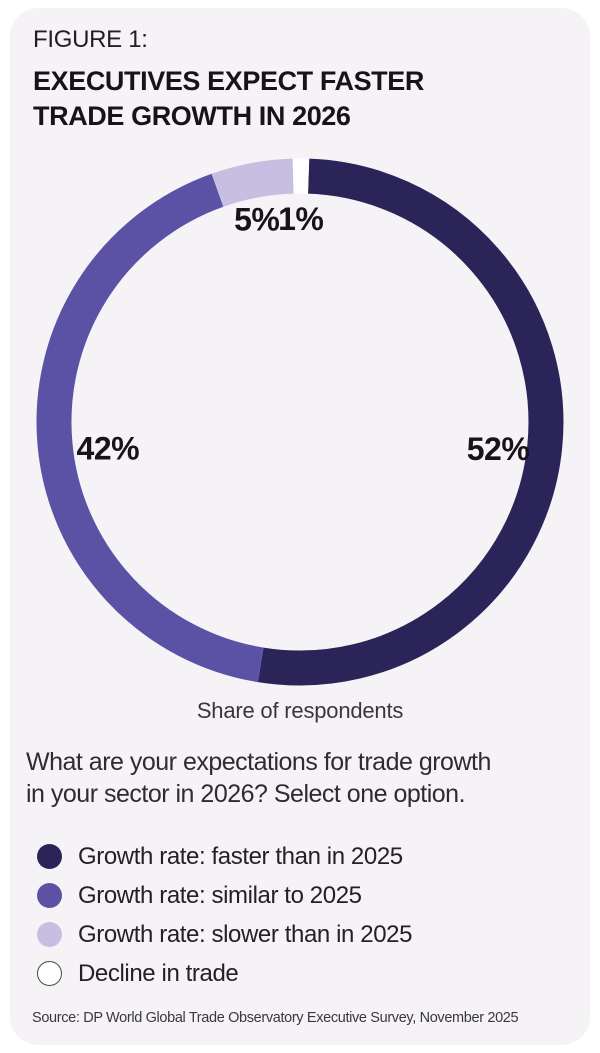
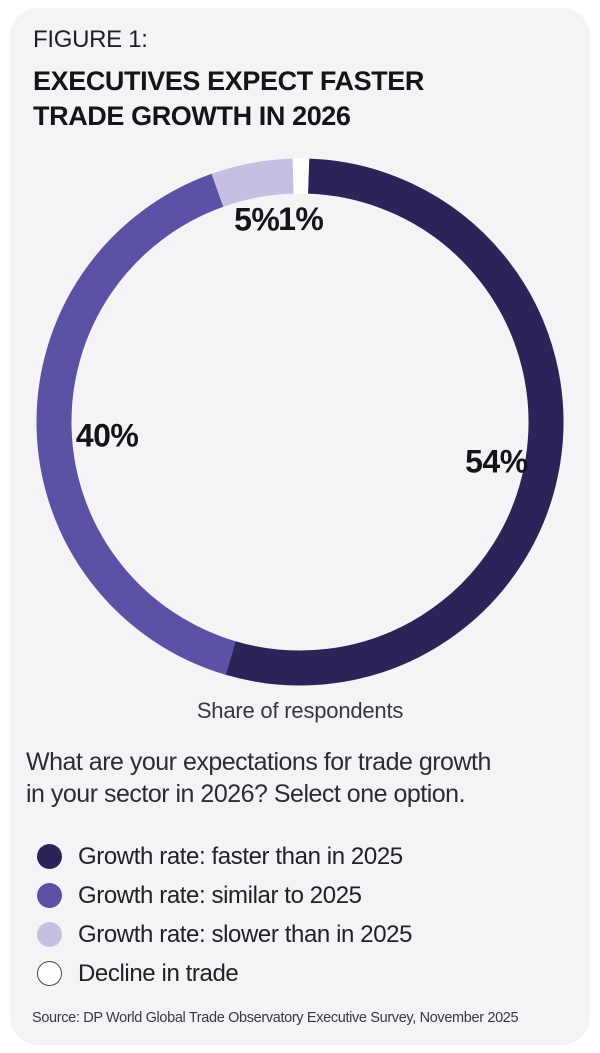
Growth rate: faster than in 2025: 52% -> 54%
Growth rate: similar to 2025: 42% -> 40%
